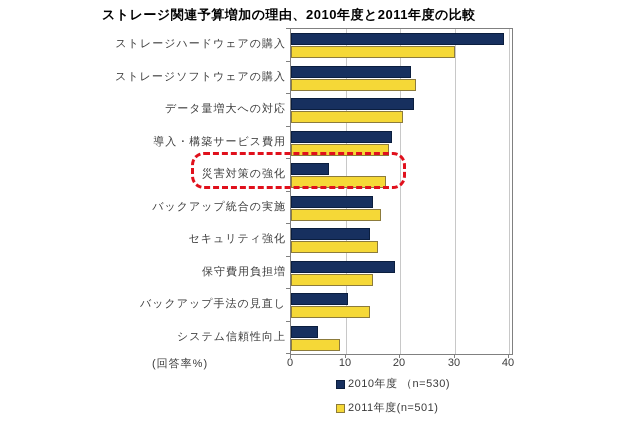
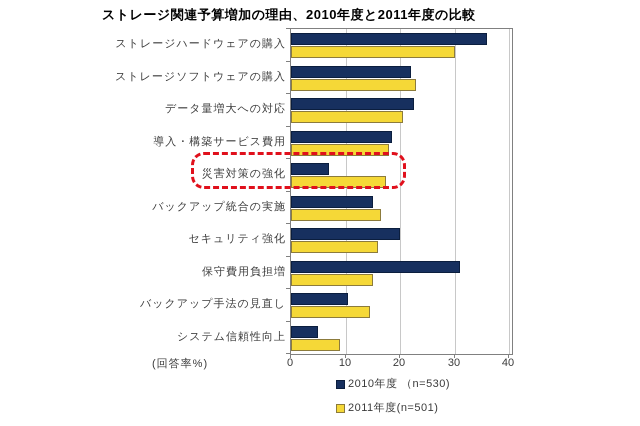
2010年度 （n=530)/ストレージハードウェアの購入: 39 -> 36
2010年度 （n=530)/セキュリティ強化: 14 -> 20
2010年度 （n=530)/保守費用負担増: 19 -> 31
